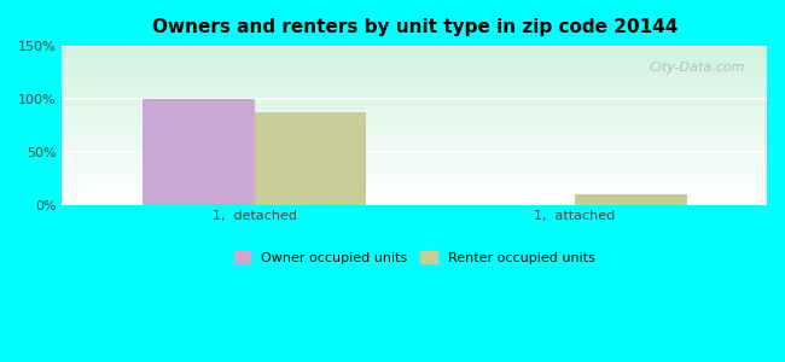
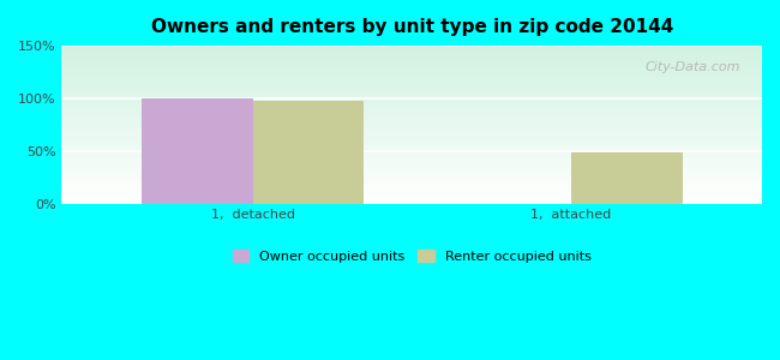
Renter occupied units/1, detached: 87% -> 98%
Renter occupied units/1, attached: 10% -> 48%
